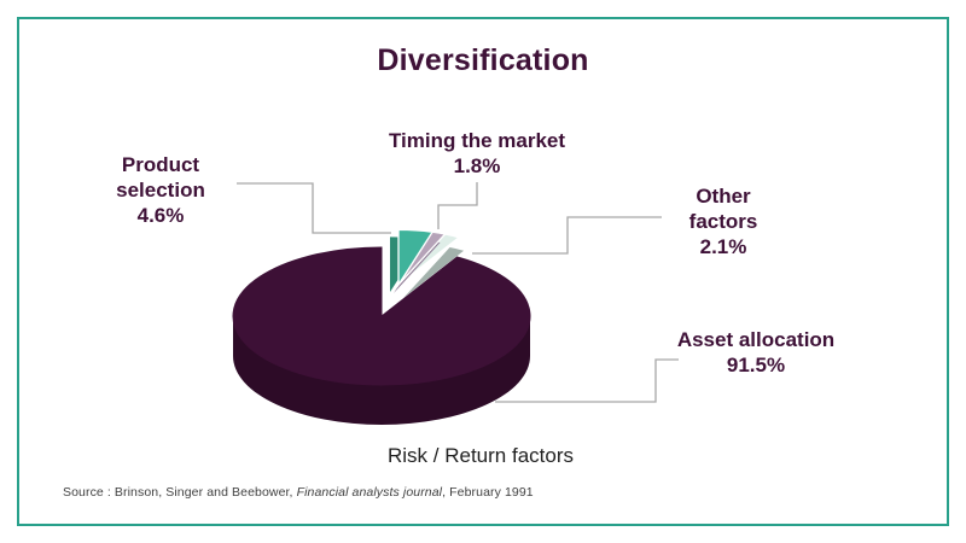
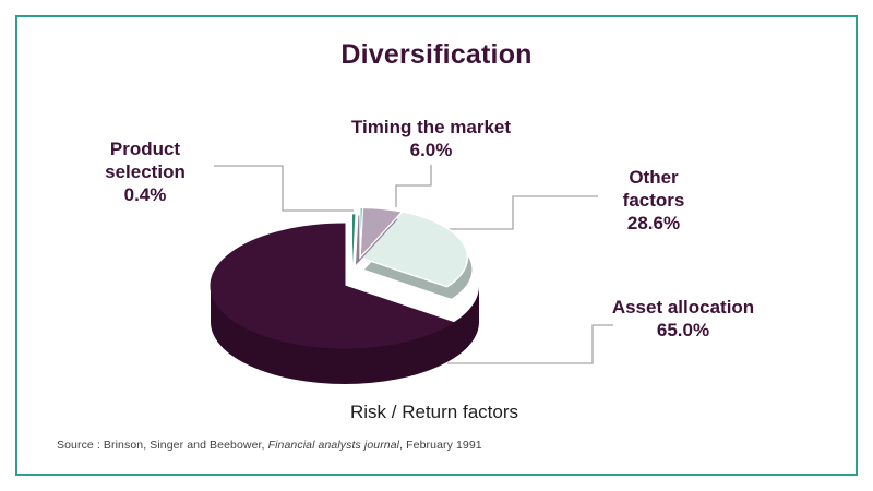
Product selection: 4.6% -> 0.4%
Timing the market: 1.8% -> 6.0%
Other factors: 2.1% -> 28.6%
Asset allocation: 91.5% -> 65.0%
